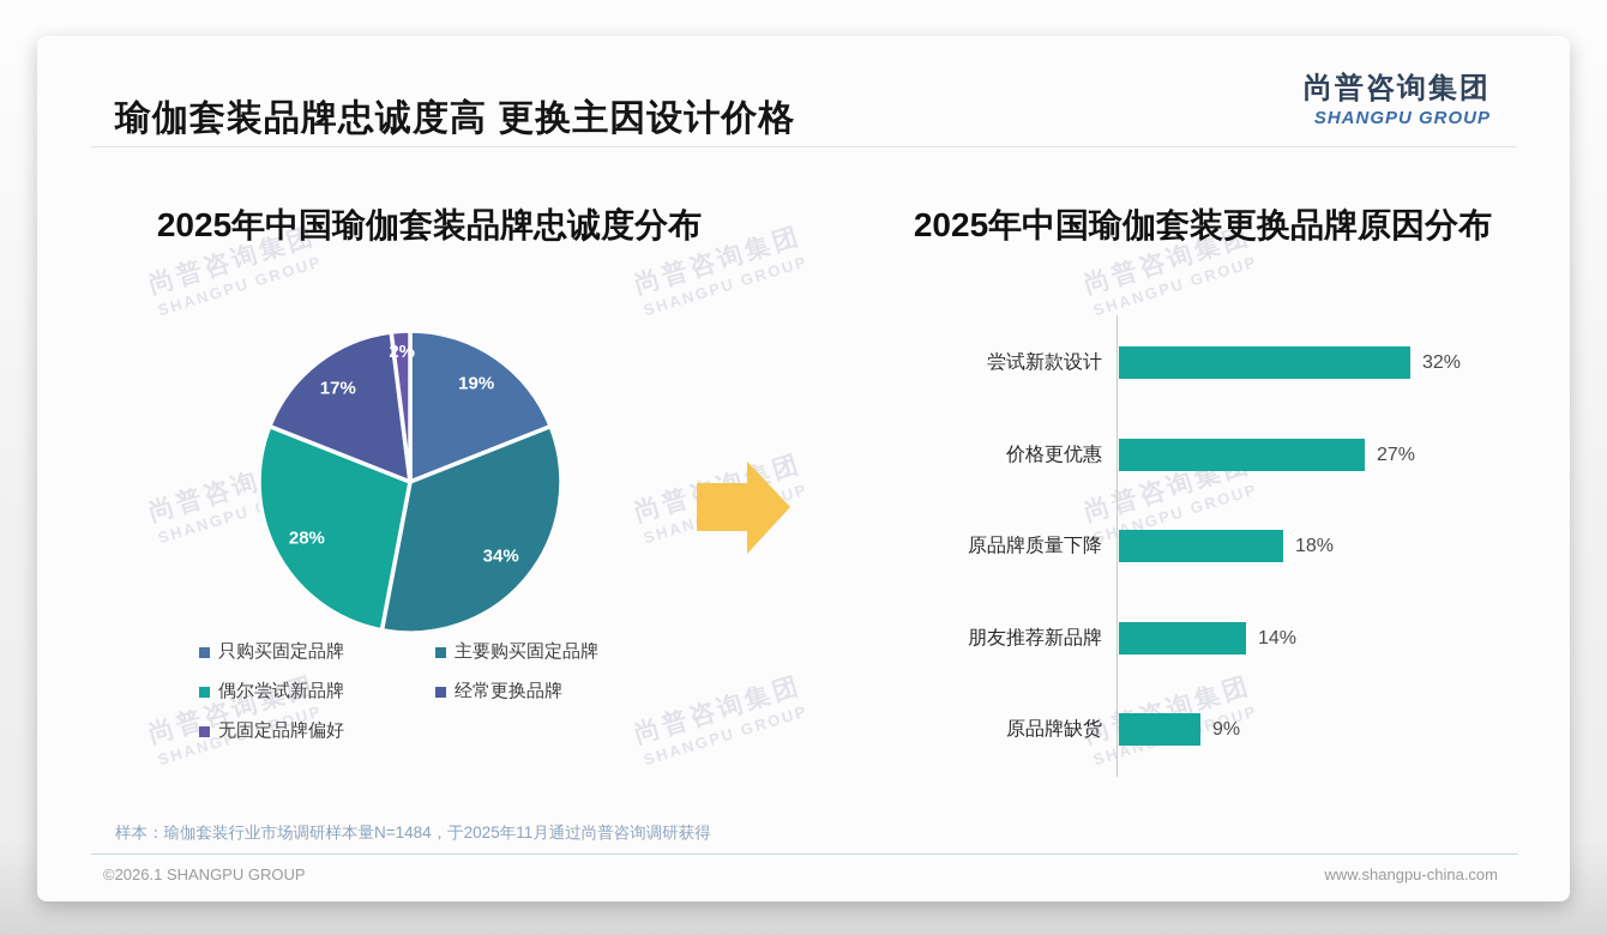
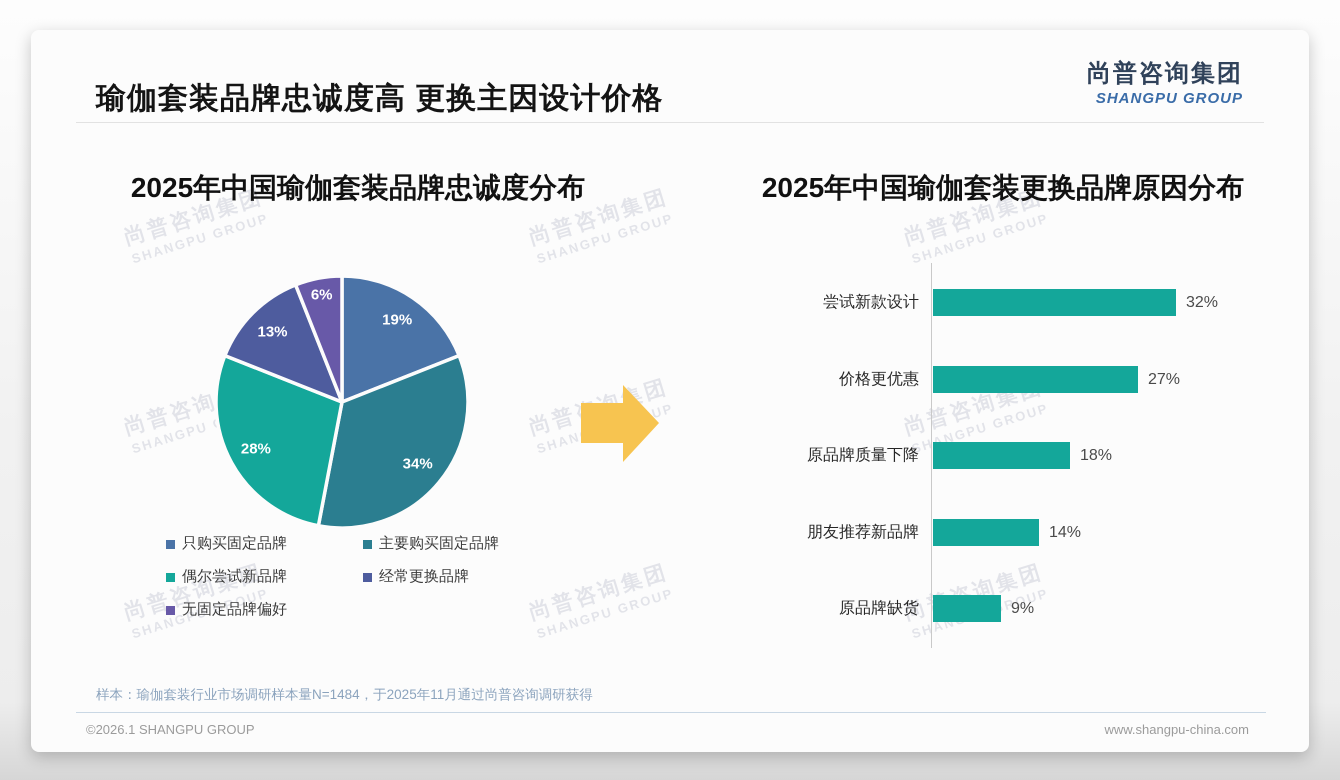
2025年中国瑜伽套装品牌忠诚度分布/经常更换品牌: 17% -> 13%
2025年中国瑜伽套装品牌忠诚度分布/无固定品牌偏好: 2% -> 6%
